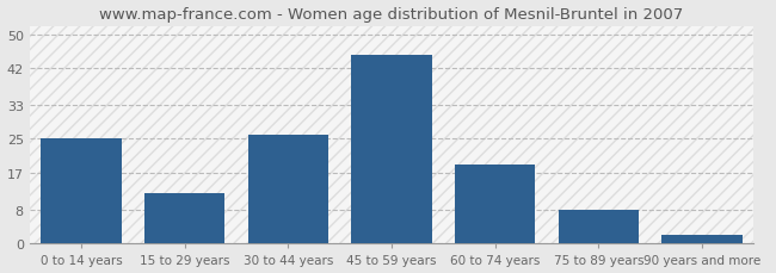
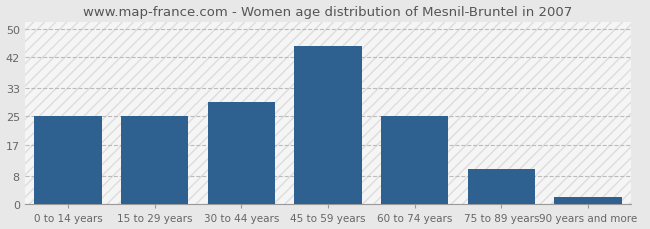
15 to 29 years: 12 -> 25
30 to 44 years: 26 -> 29
60 to 74 years: 19 -> 25
75 to 89 years: 8 -> 10
